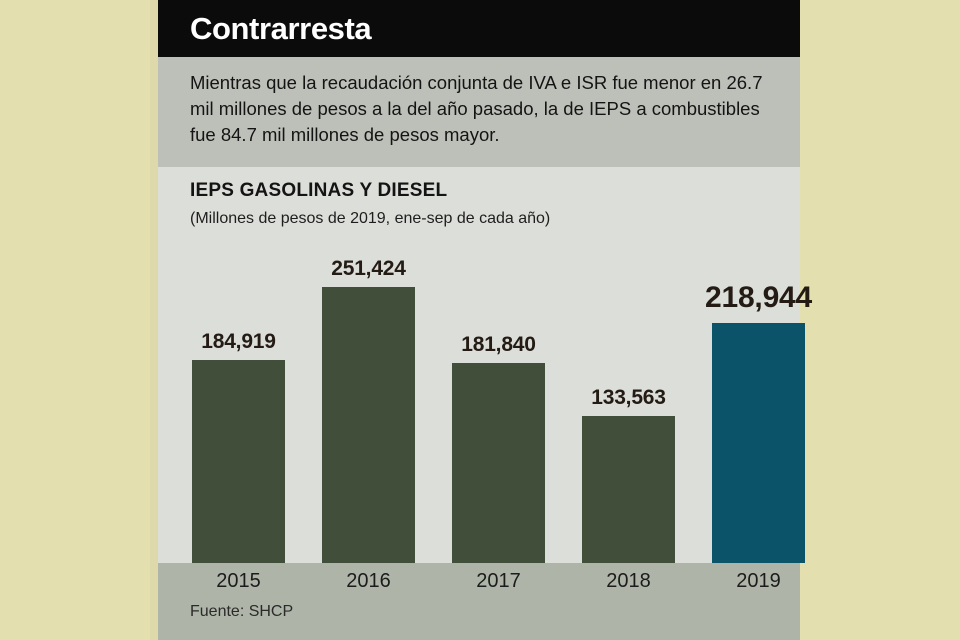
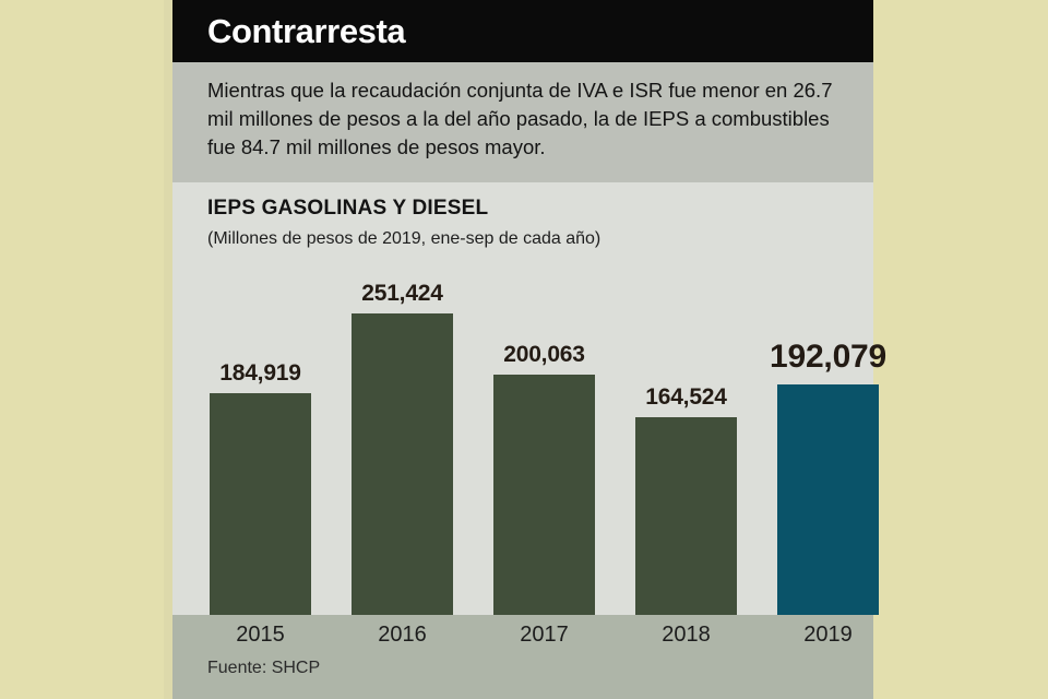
2017: 181,840 -> 200,063
2018: 133,563 -> 164,524
2019: 218,944 -> 192,079
